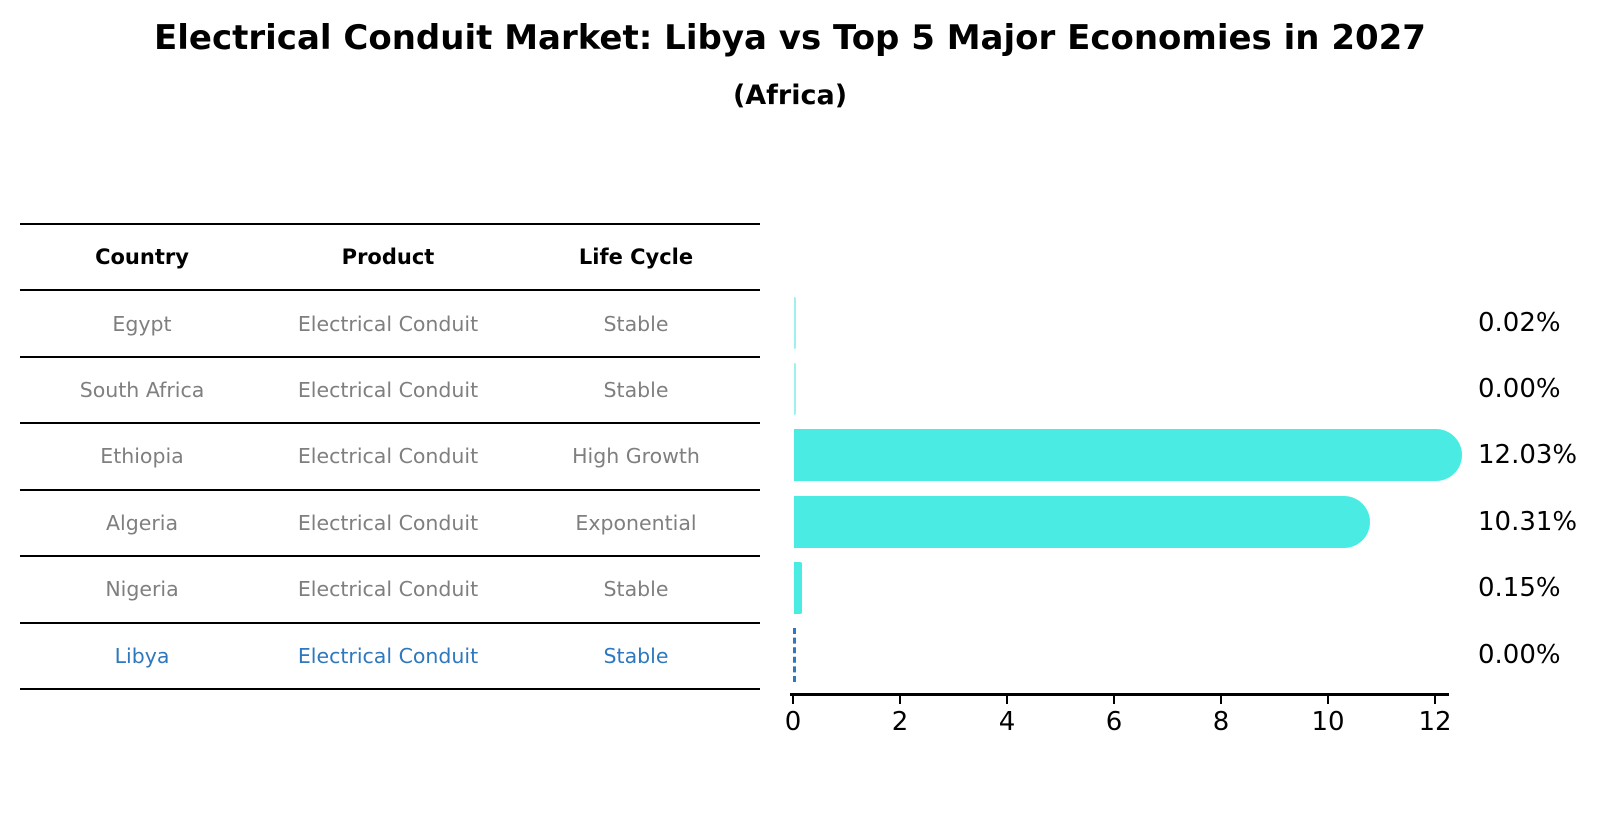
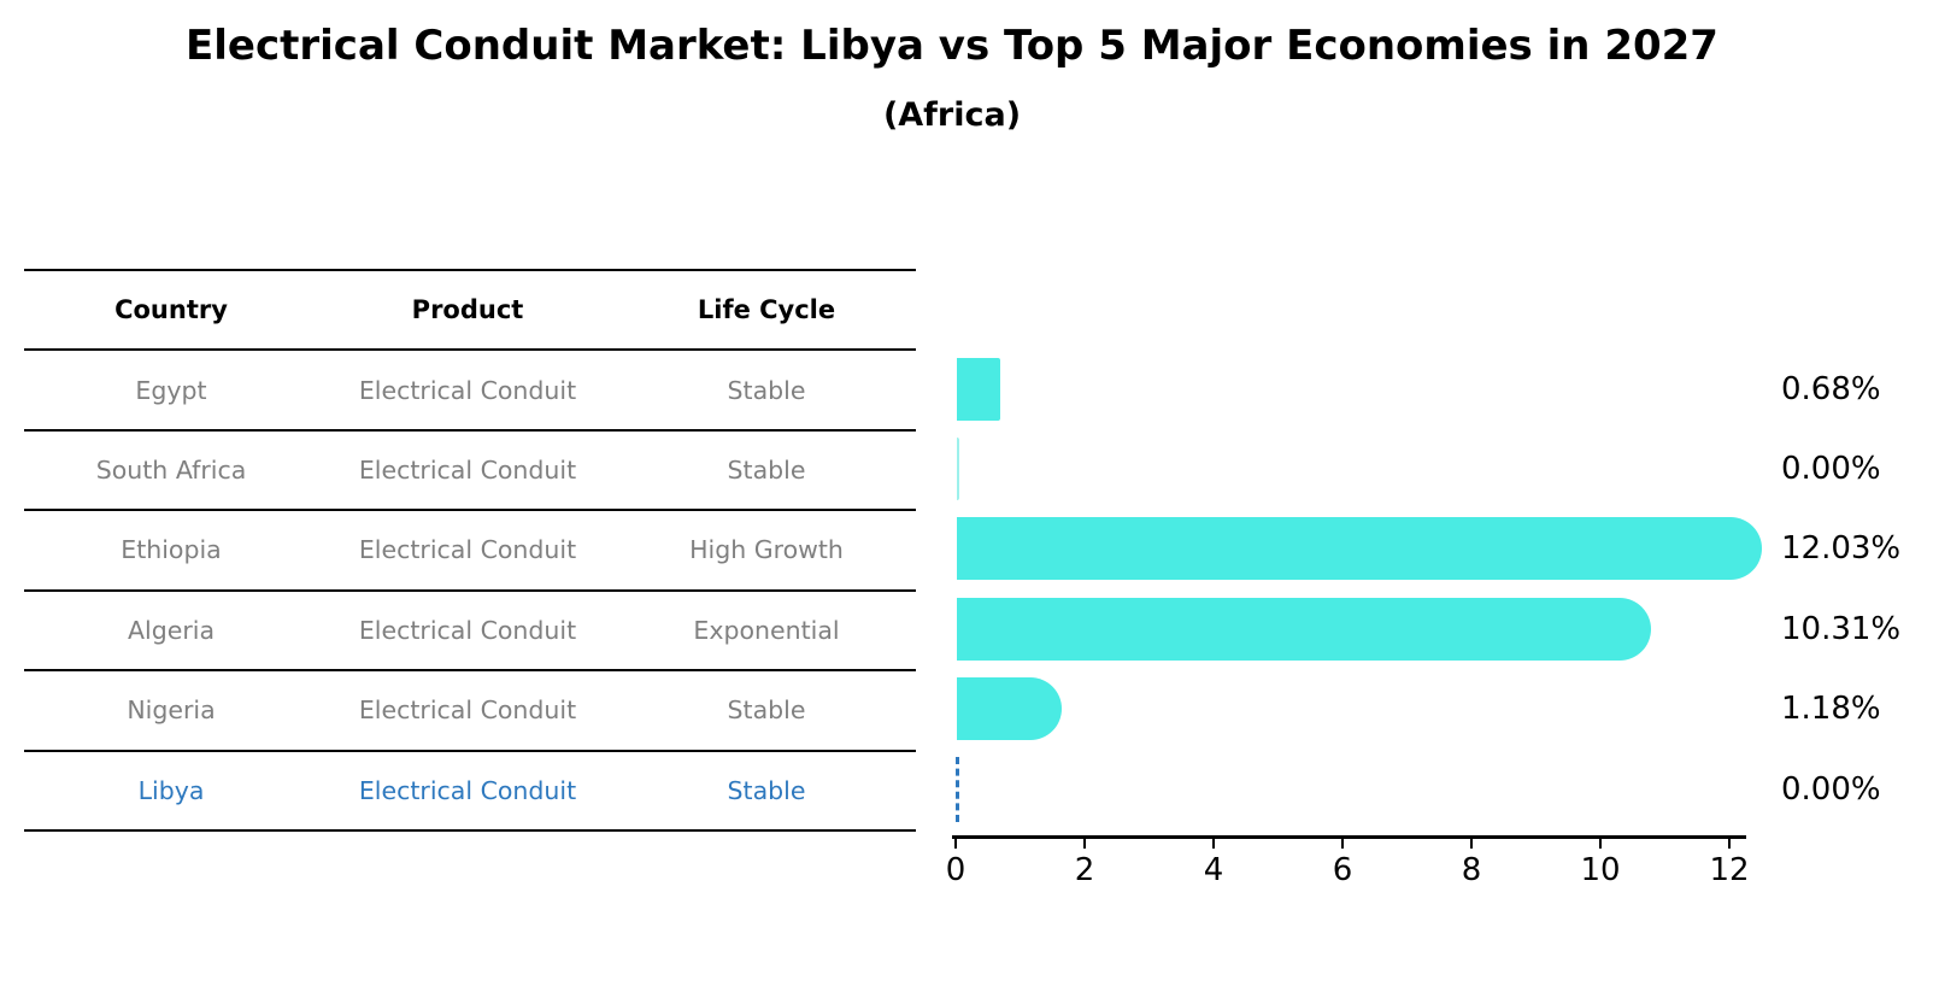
Egypt: 0.02% -> 0.68%
Nigeria: 0.15% -> 1.18%
